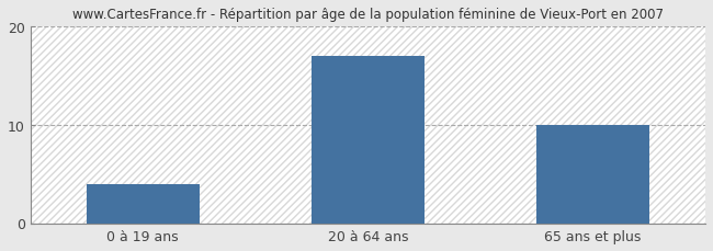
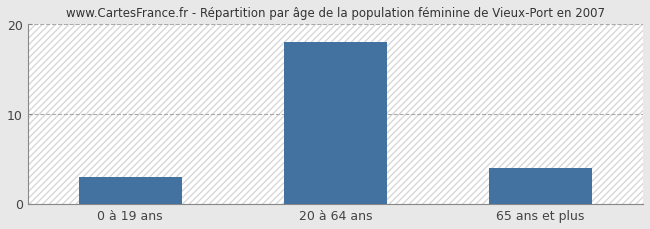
0 à 19 ans: 4 -> 3
20 à 64 ans: 17 -> 18
65 ans et plus: 10 -> 4
